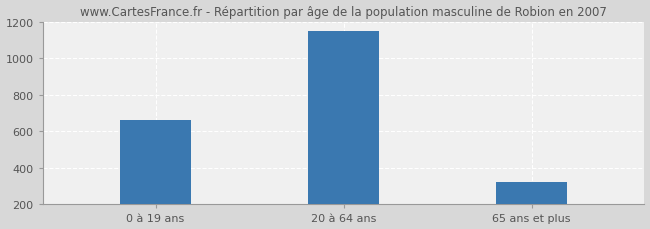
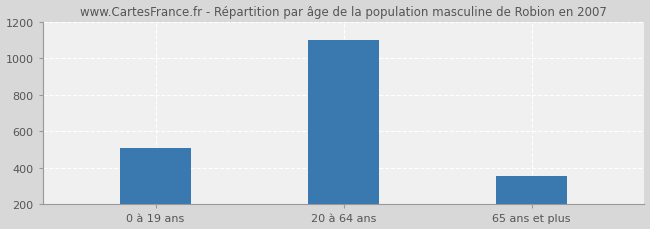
0 à 19 ans: 660 -> 510
20 à 64 ans: 1150 -> 1100
65 ans et plus: 320 -> 360
